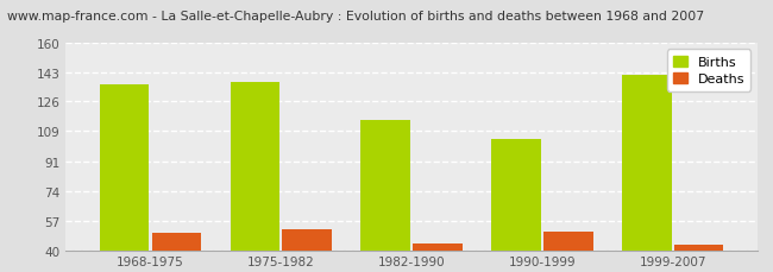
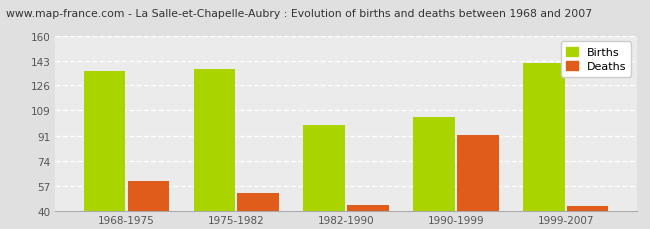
Deaths/1968-1975: 50 -> 60
Births/1982-1990: 115 -> 99
Deaths/1990-1999: 51 -> 92
